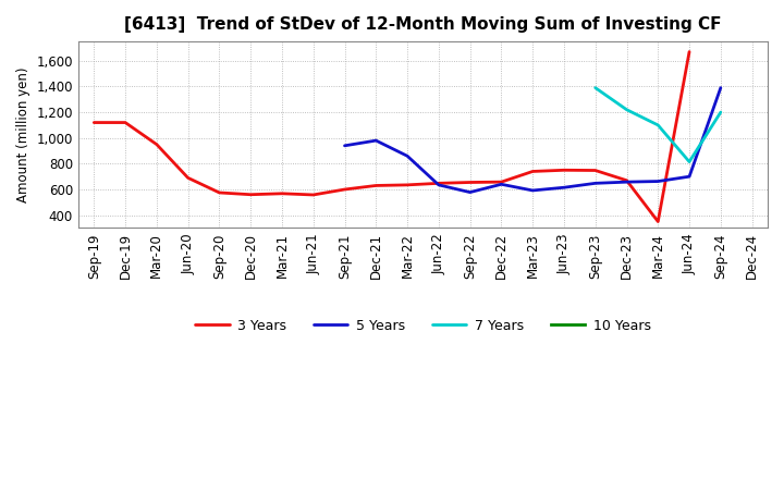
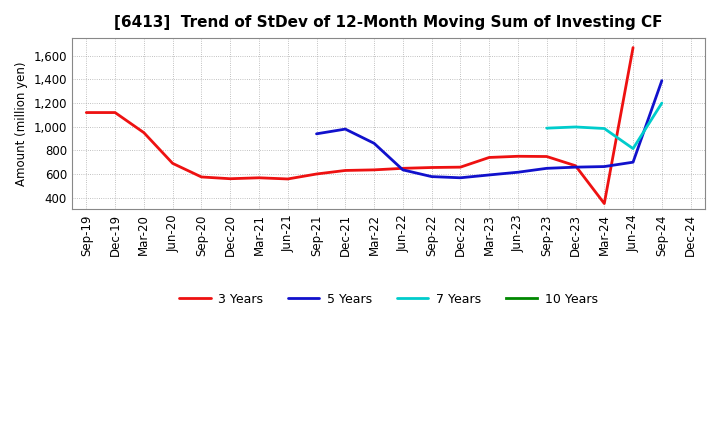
5 Years/Dec-22: 640 -> 570
7 Years/Sep-23: 1,390 -> 990
7 Years/Dec-23: 1,220 -> 1,000
7 Years/Mar-24: 1,100 -> 980
